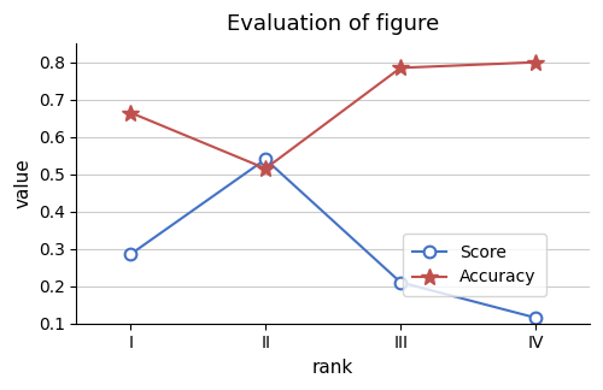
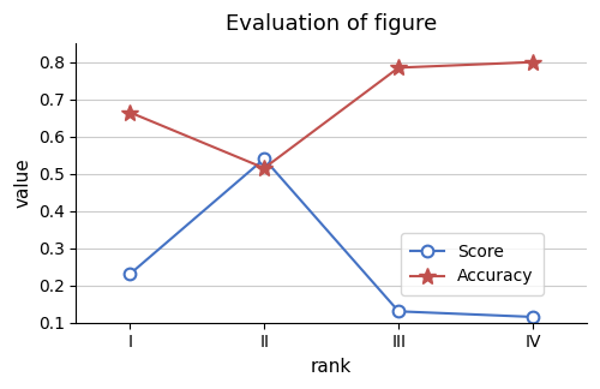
Score/I: 0.285 -> 0.230
Score/III: 0.210 -> 0.130
